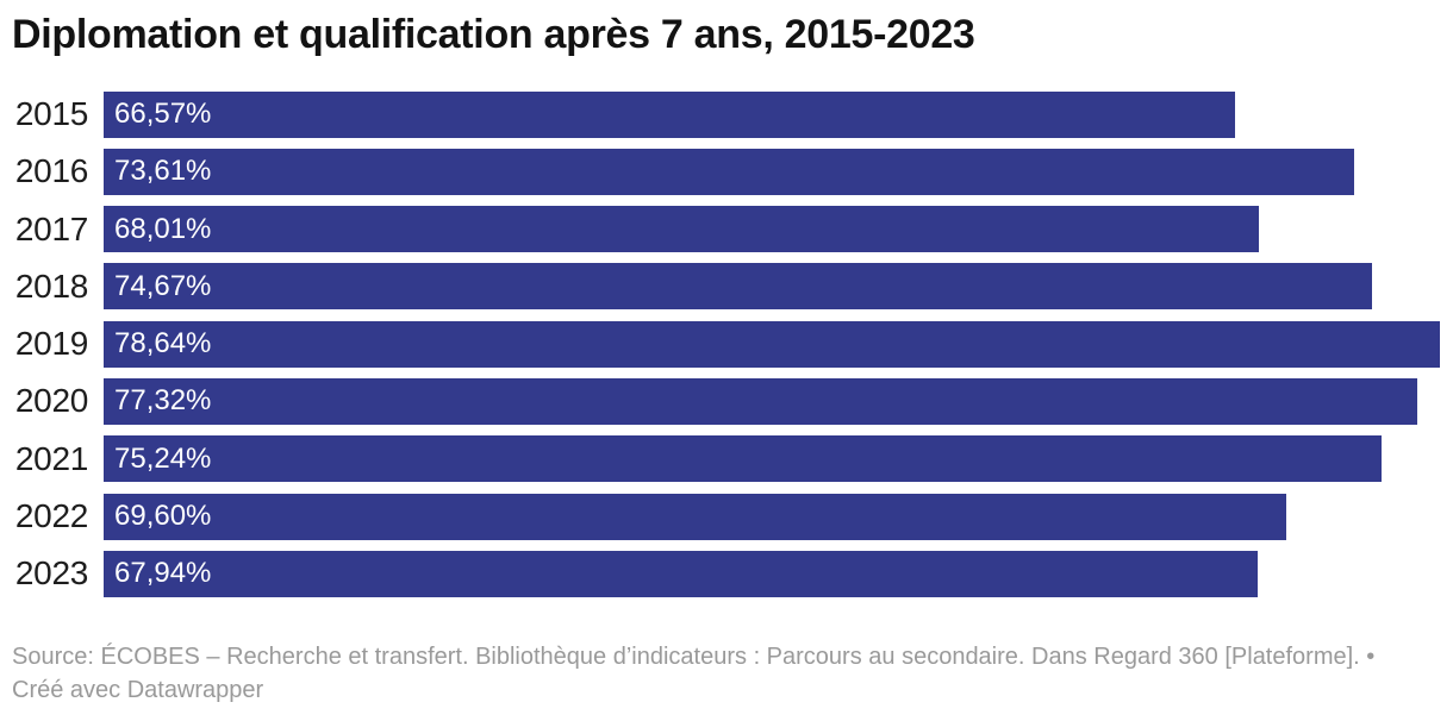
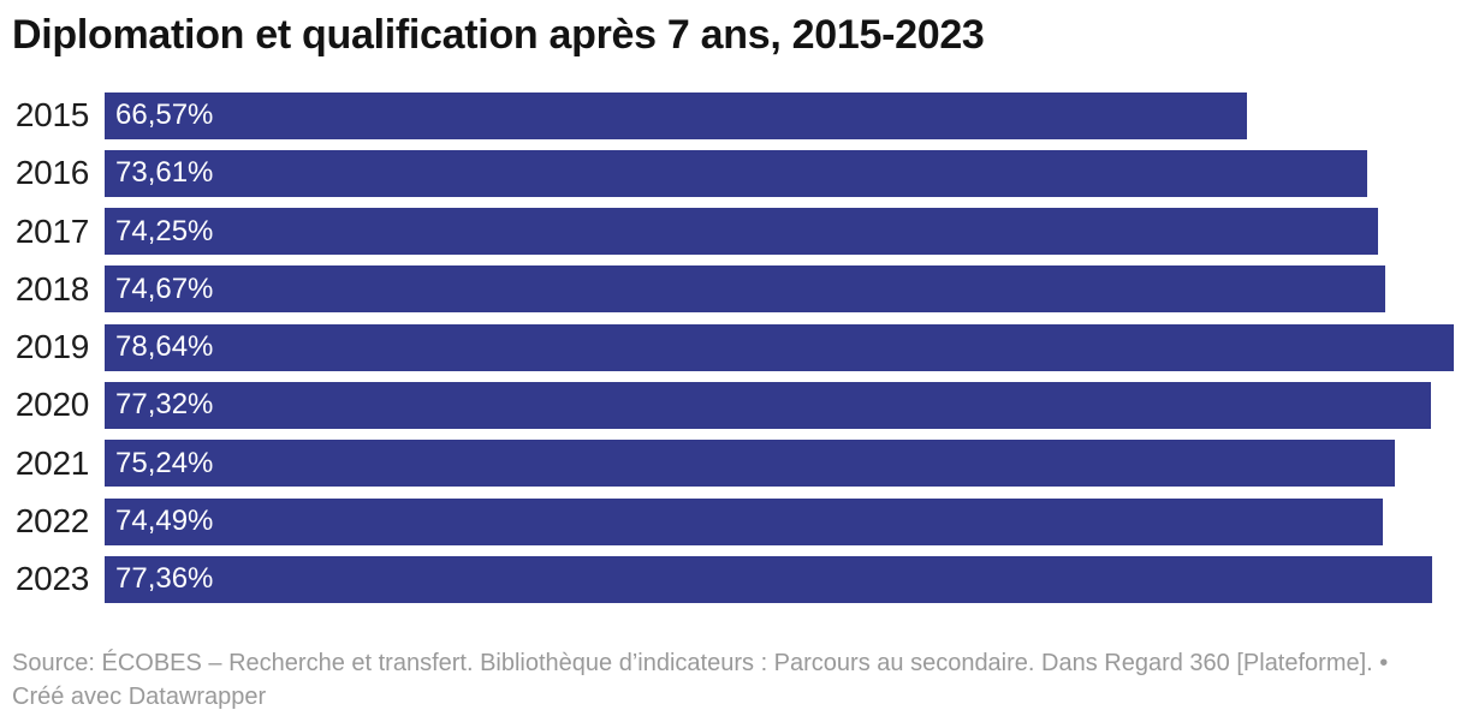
2017: 68,01% -> 74,25%
2022: 69,60% -> 74,49%
2023: 67,94% -> 77,36%
